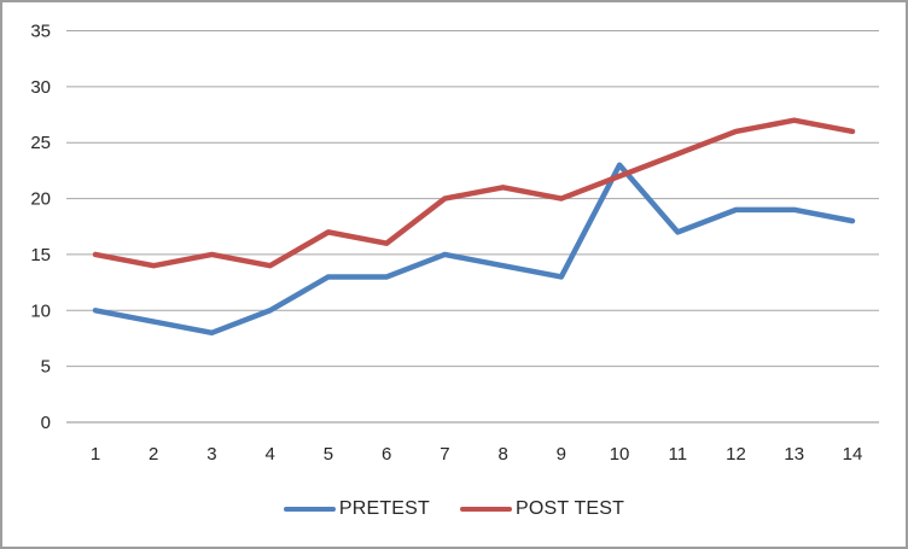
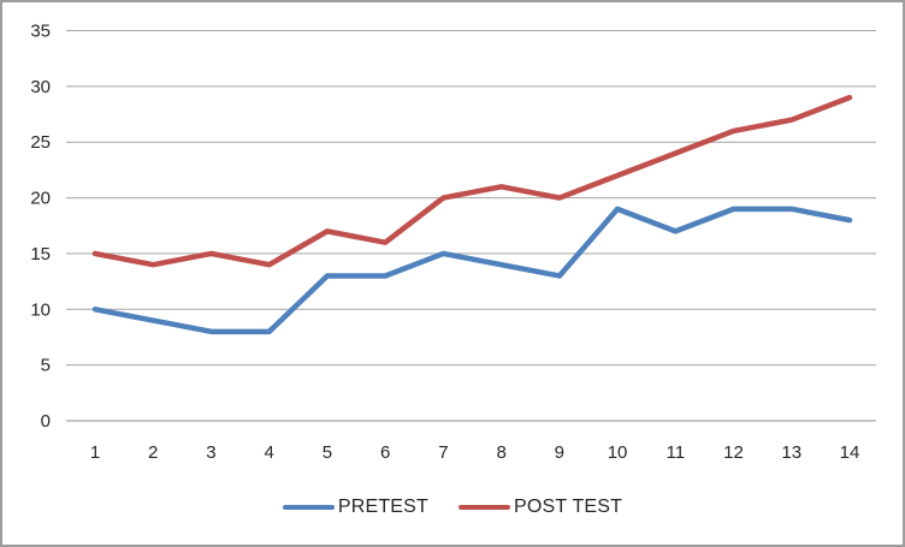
PRETEST/4: 10 -> 8
PRETEST/10: 23 -> 19
POST TEST/14: 26 -> 29
